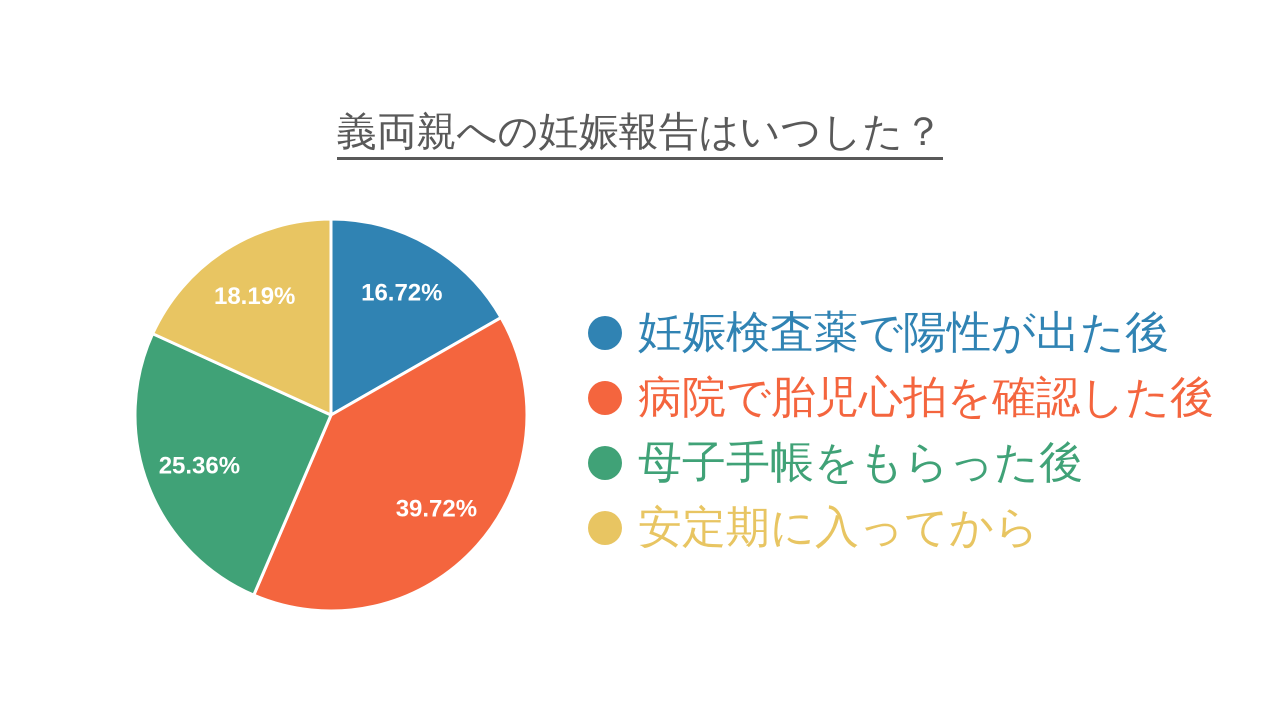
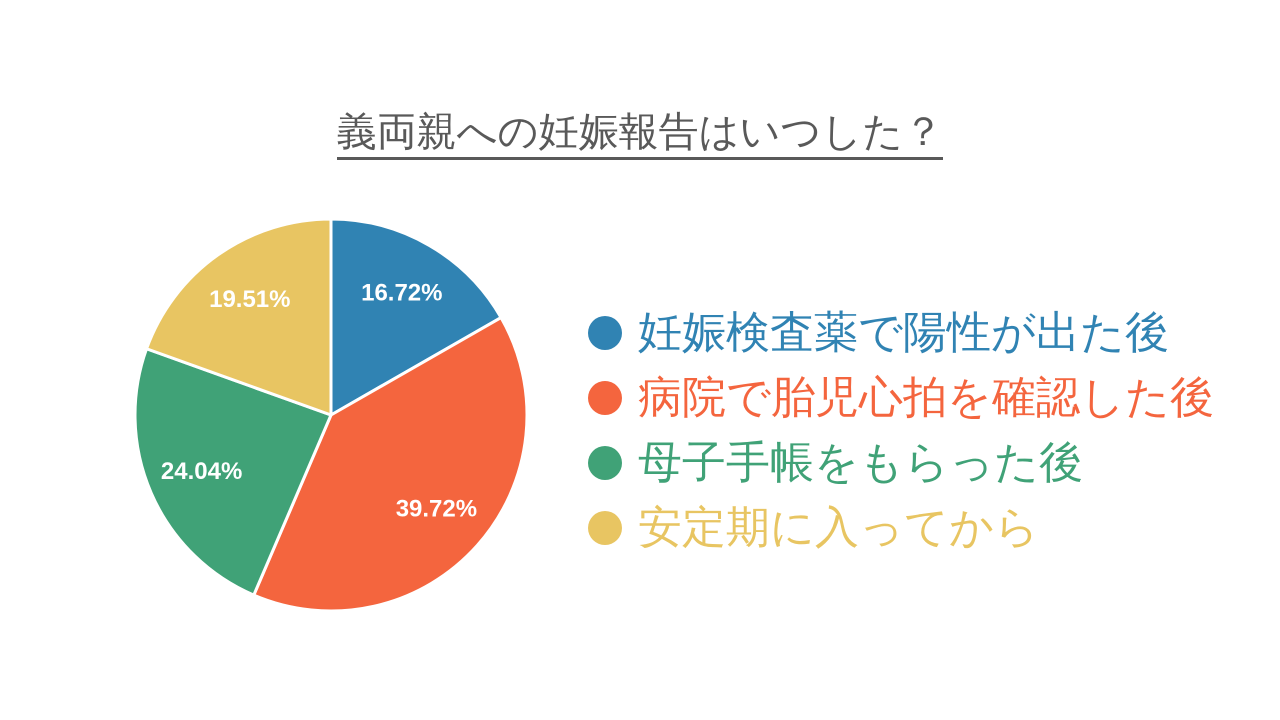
母子手帳をもらった後: 25.36% -> 24.04%
安定期に入ってから: 18.19% -> 19.51%
